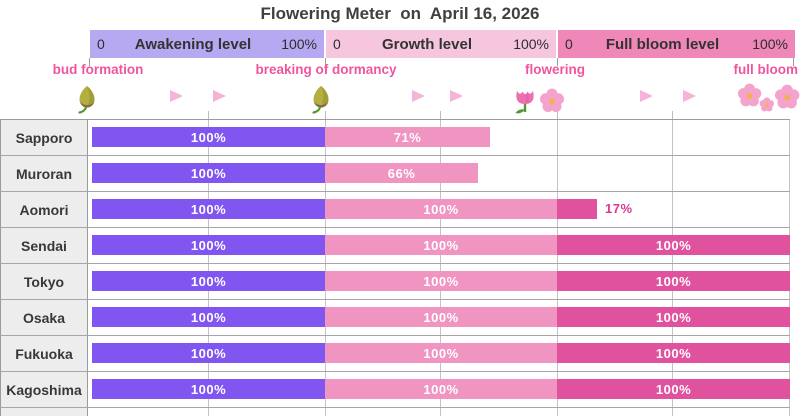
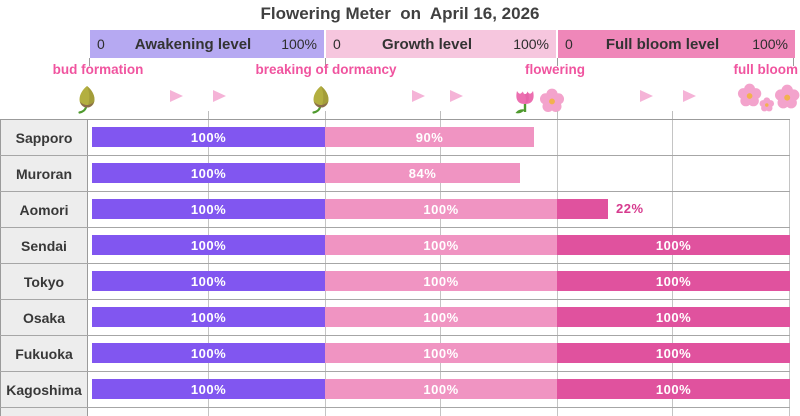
Growth level/Sapporo: 71% -> 90%
Growth level/Muroran: 66% -> 84%
Full bloom level/Aomori: 17% -> 22%
